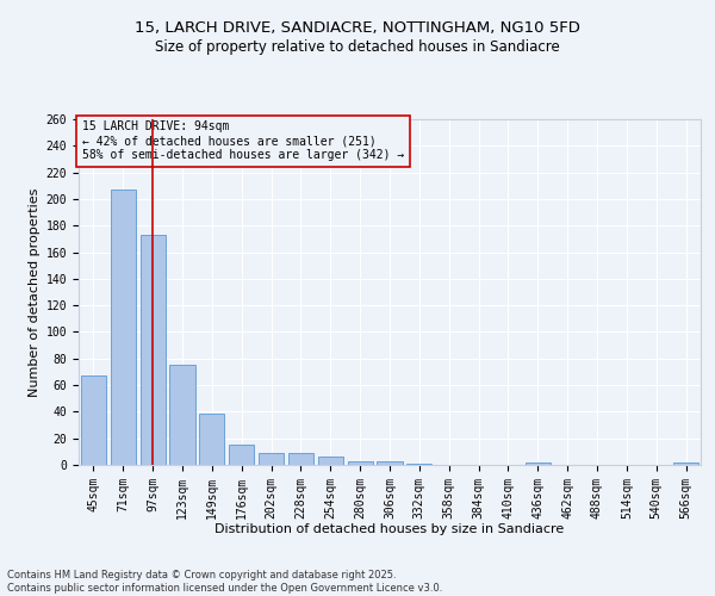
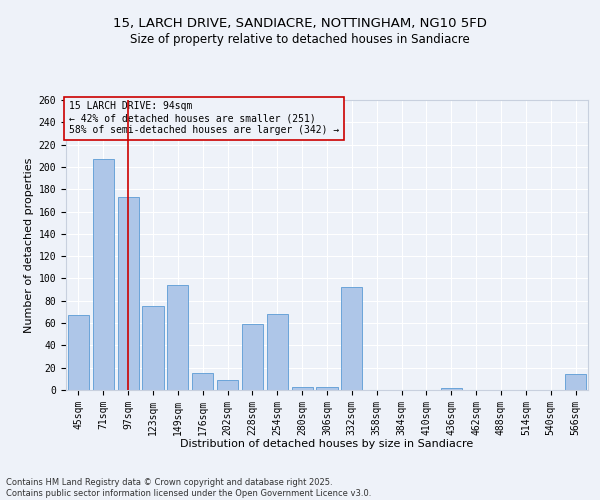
149sqm: 39 -> 94
228sqm: 9 -> 59
254sqm: 6 -> 68
332sqm: 1 -> 92
566sqm: 2 -> 14
